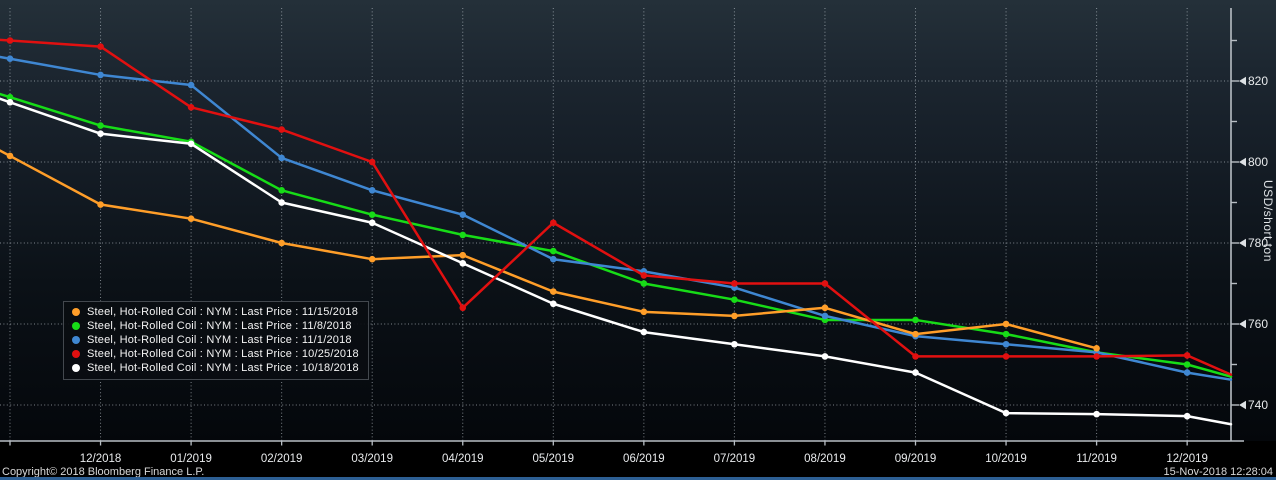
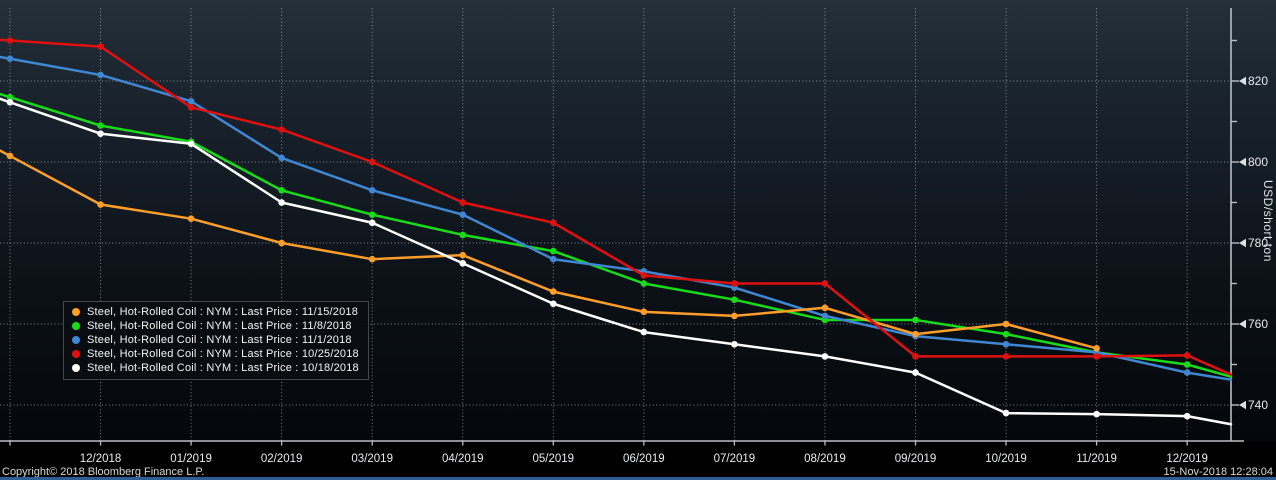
Steel, Hot-Rolled Coil : NYM : Last Price : 11/1/2018/01/2019: 819 -> 815
Steel, Hot-Rolled Coil : NYM : Last Price : 10/25/2018/04/2019: 764 -> 790
